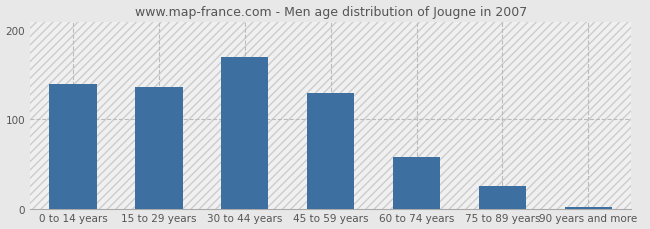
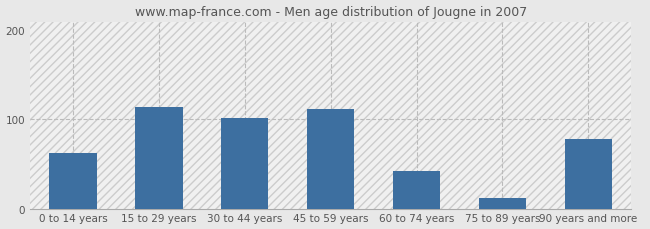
0 to 14 years: 140 -> 62
15 to 29 years: 137 -> 114
30 to 44 years: 170 -> 102
45 to 59 years: 130 -> 112
60 to 74 years: 58 -> 42
75 to 89 years: 25 -> 12
90 years and more: 2 -> 78
